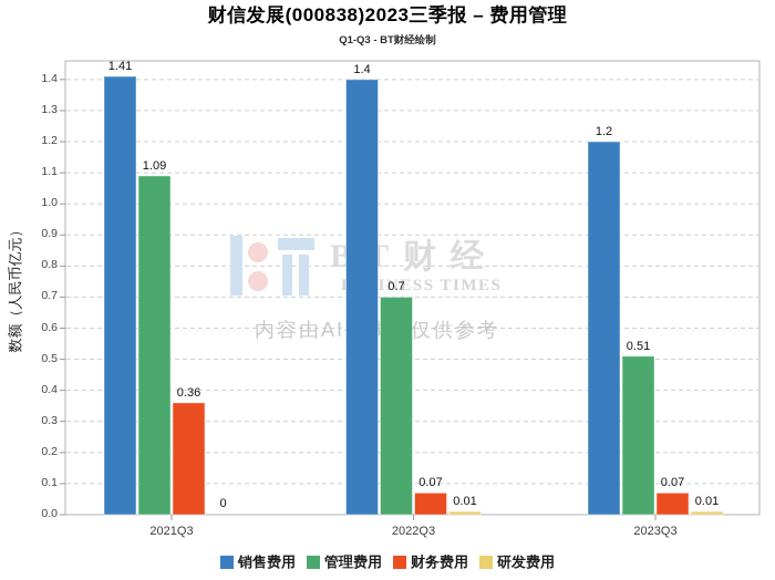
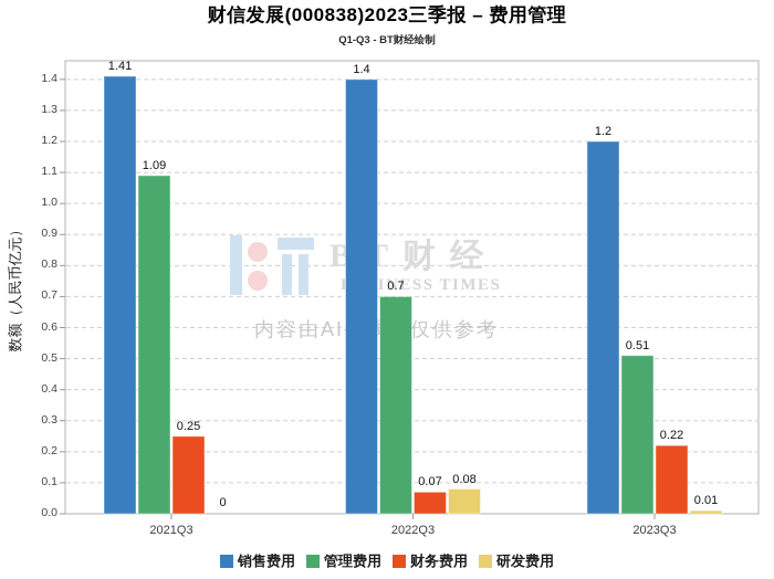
财务费用/2021Q3: 0.36 -> 0.25
研发费用/2022Q3: 0.01 -> 0.08
财务费用/2023Q3: 0.07 -> 0.22
